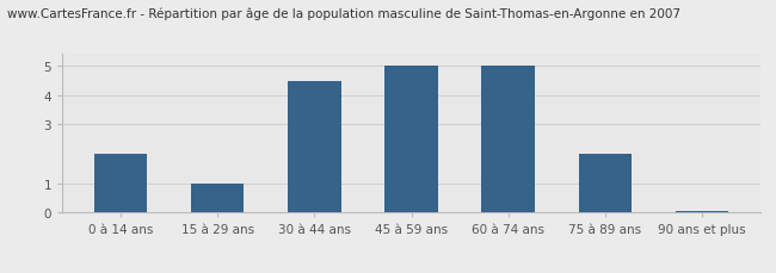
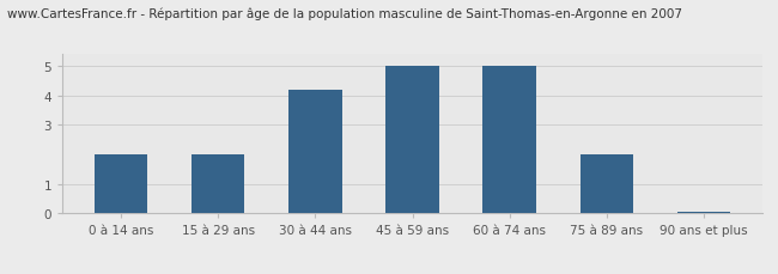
15 à 29 ans: 1.00 -> 2.00
30 à 44 ans: 4.45 -> 4.20
